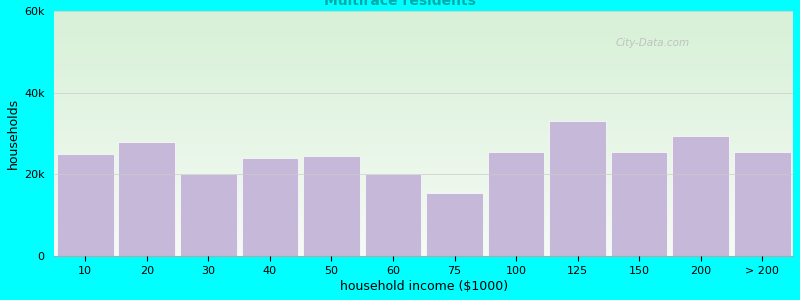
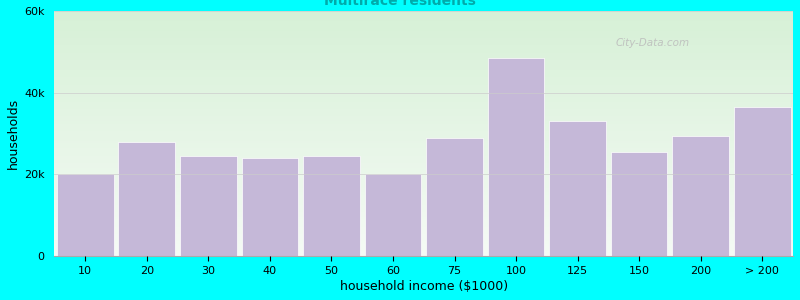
10: 25.0k -> 20.0k
30: 20.0k -> 24.5k
75: 15.5k -> 29.0k
100: 25.5k -> 48.5k
> 200: 25.5k -> 36.5k
